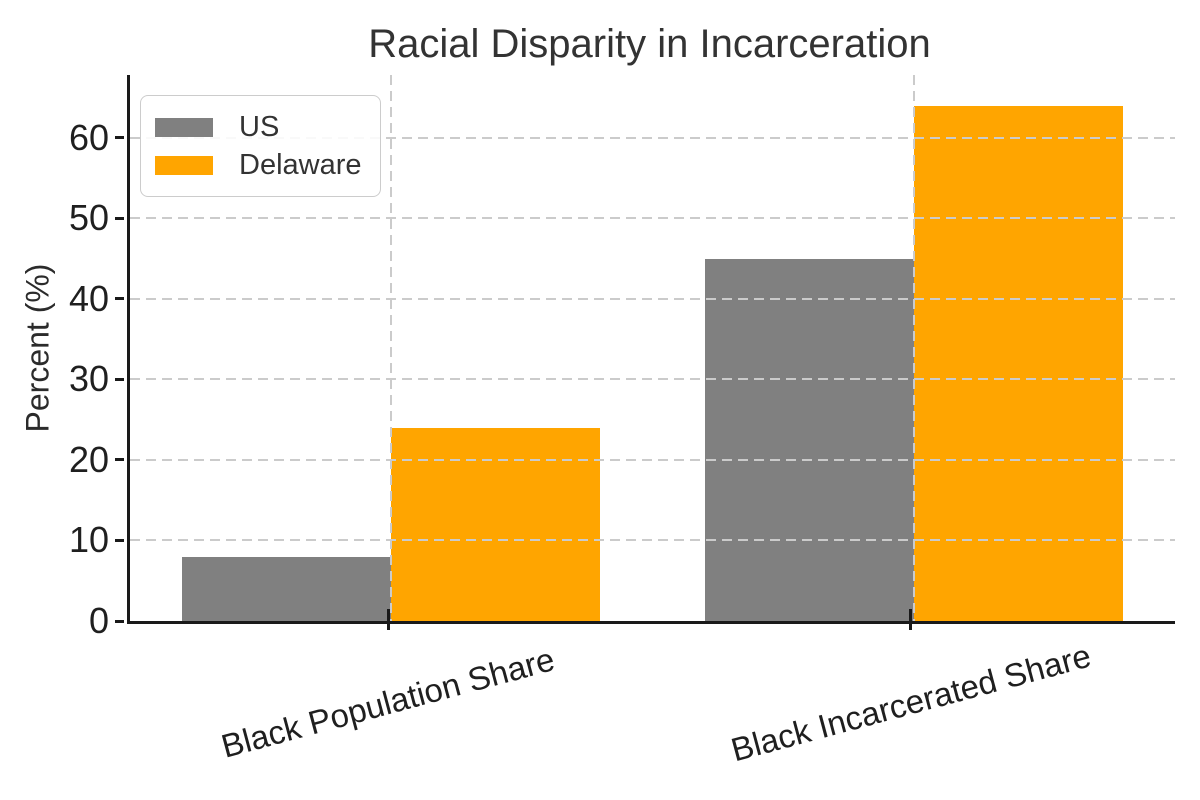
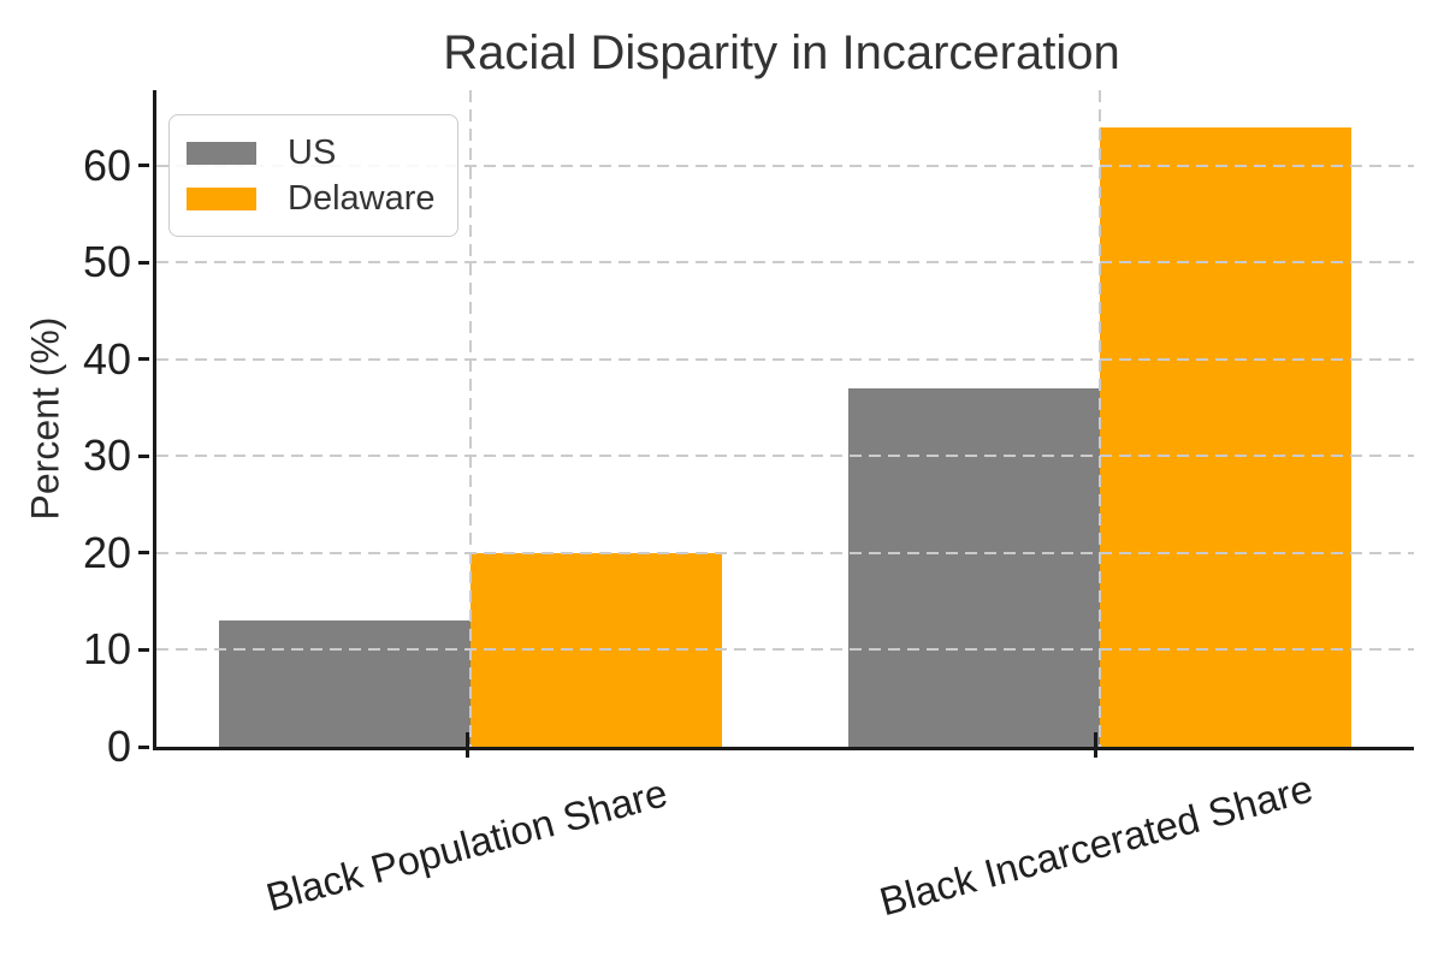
US/Black Population Share: 8 -> 13
Delaware/Black Population Share: 24 -> 20
US/Black Incarcerated Share: 45 -> 37
